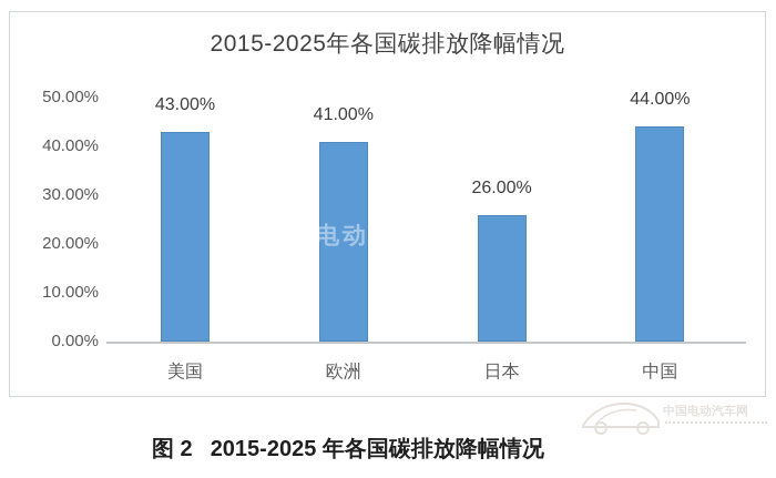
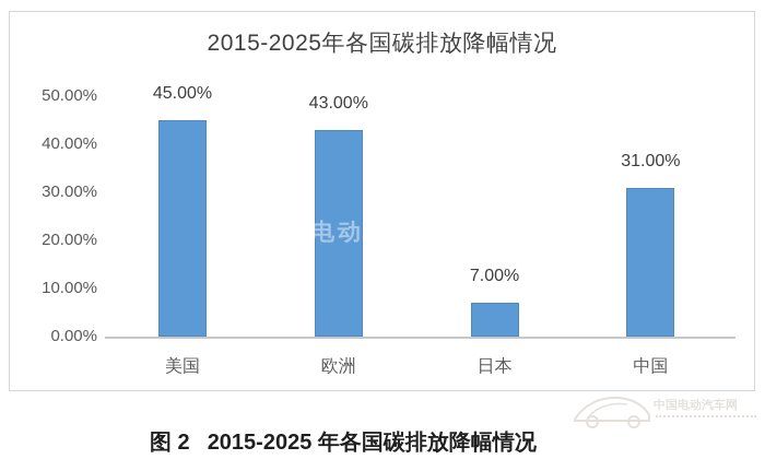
美国: 43.00% -> 45.00%
欧洲: 41.00% -> 43.00%
日本: 26.00% -> 7.00%
中国: 44.00% -> 31.00%
